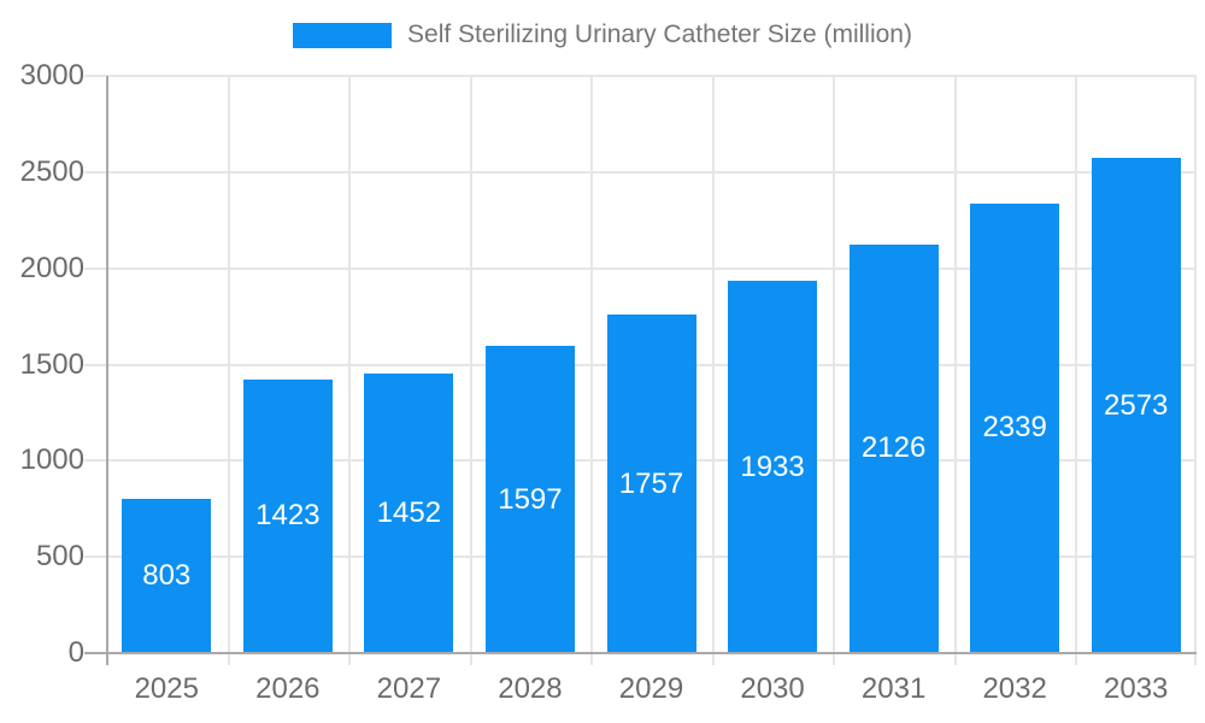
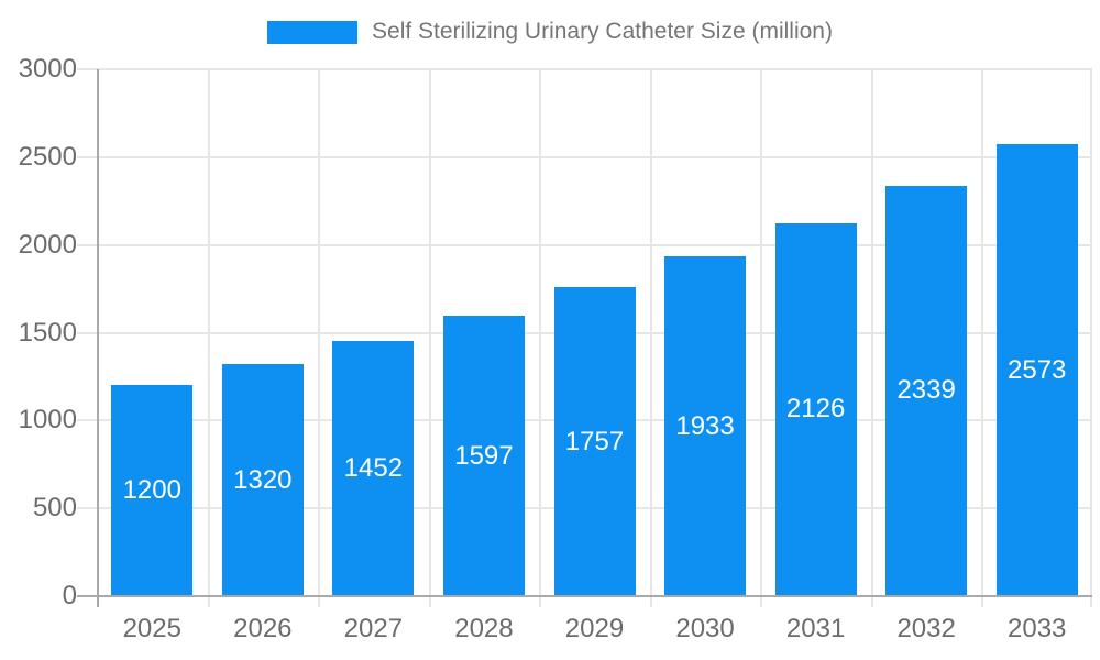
2025: 803 -> 1200
2026: 1423 -> 1320
